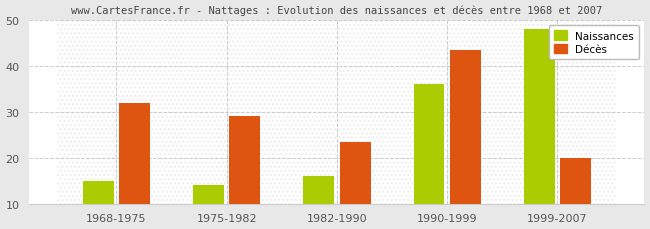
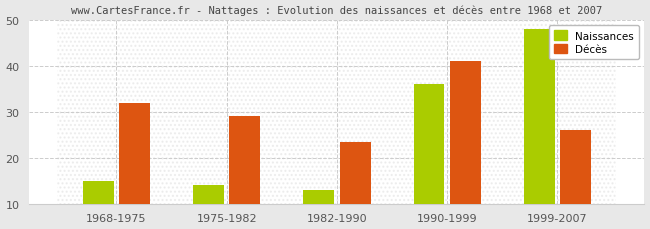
Naissances/1982-1990: 16 -> 13
Décès/1990-1999: 43.5 -> 41.0
Décès/1999-2007: 20.0 -> 26.0
